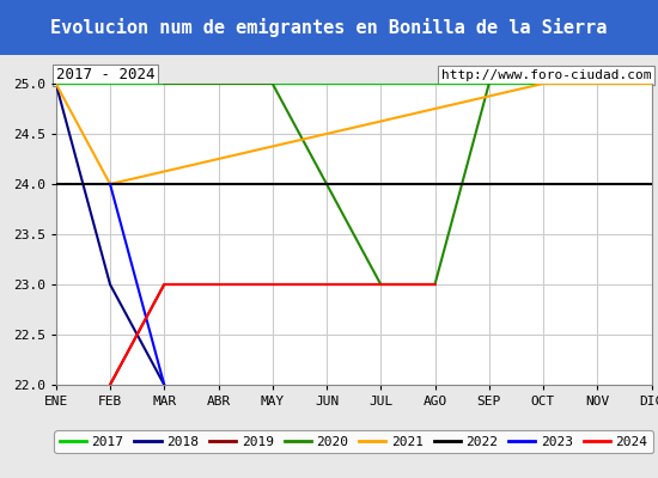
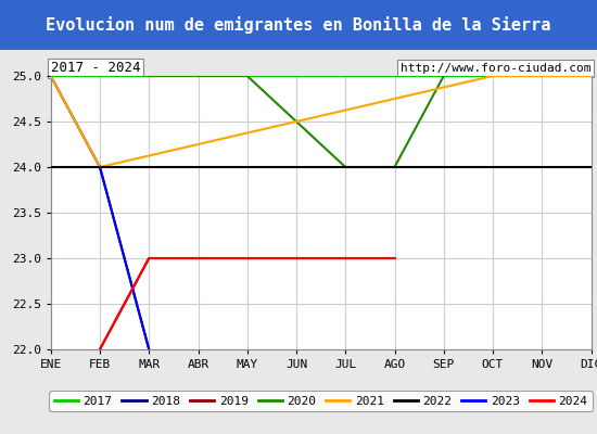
2018/FEB: 23 -> 24
2020/JUL: 23 -> 24
2020/AGO: 23 -> 24
